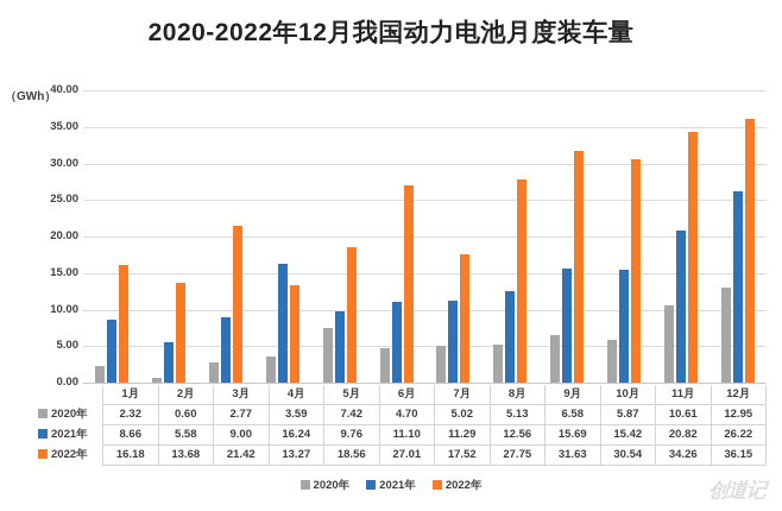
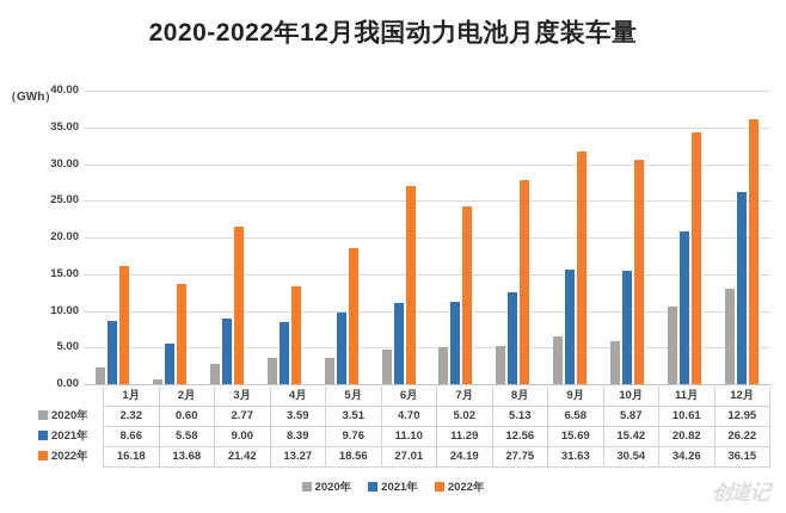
2021年/4月: 16.24 -> 8.39
2020年/5月: 7.42 -> 3.51
2022年/7月: 17.52 -> 24.19
